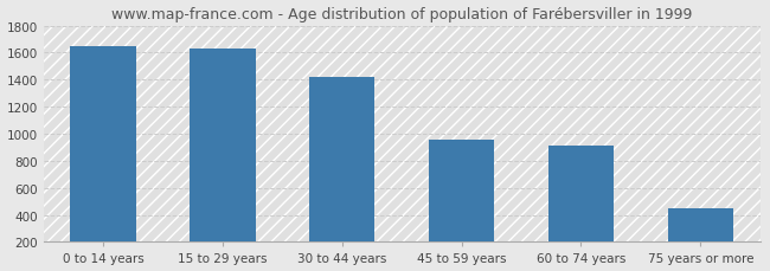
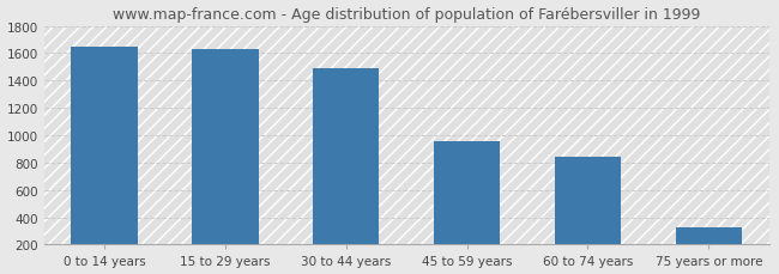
30 to 44 years: 1420 -> 1490
60 to 74 years: 910 -> 840
75 years or more: 450 -> 320
